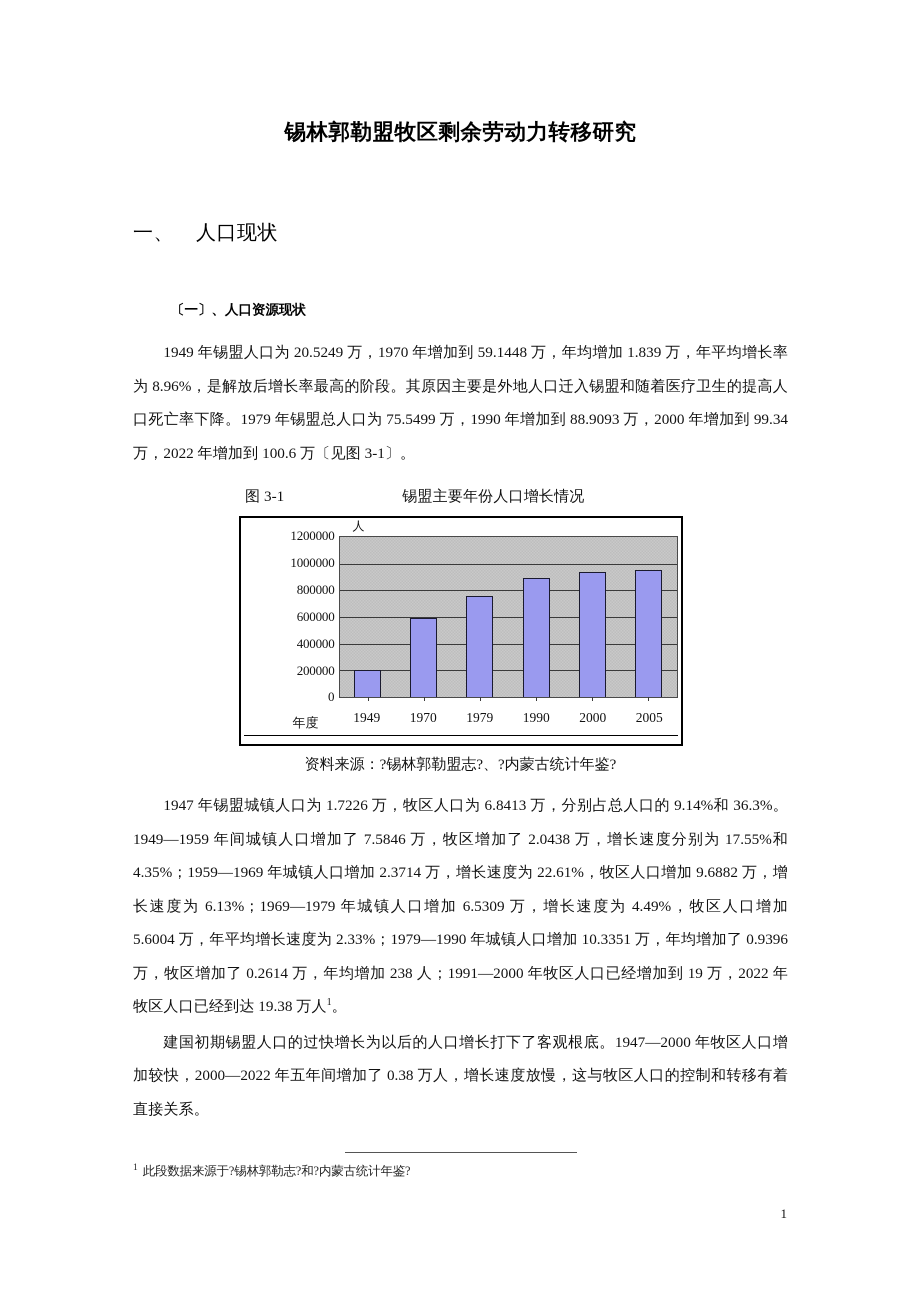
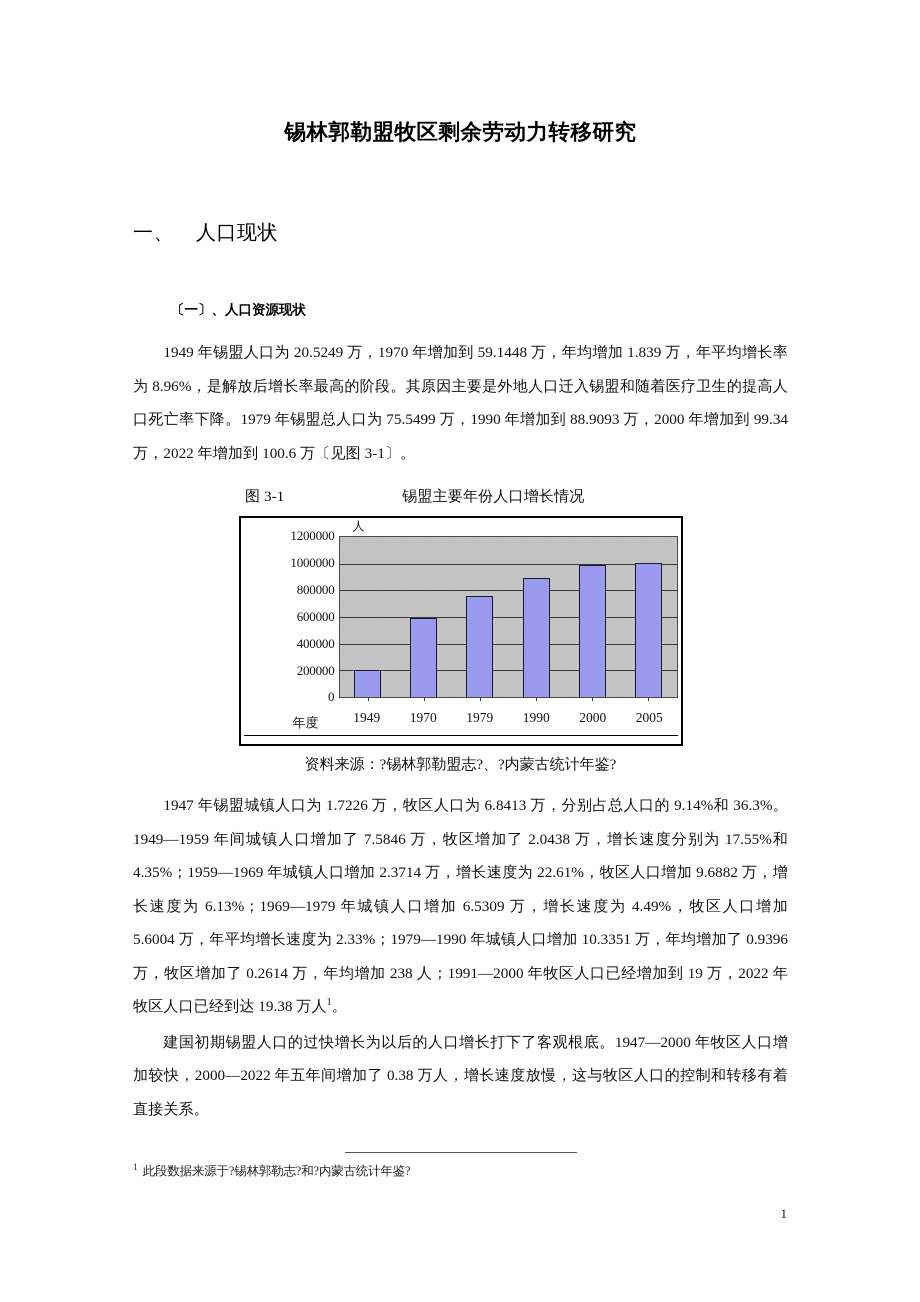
2000: 940000 -> 990000
2005: 950000 -> 1010000
